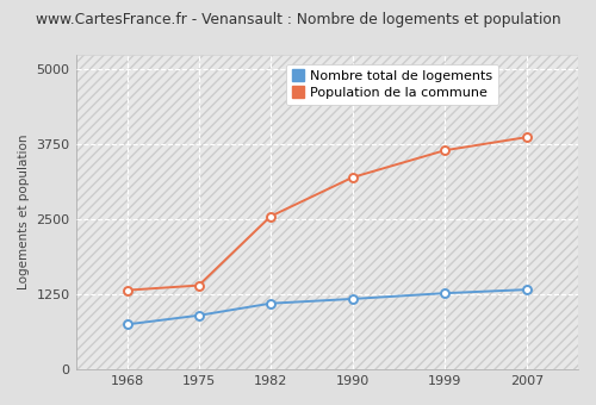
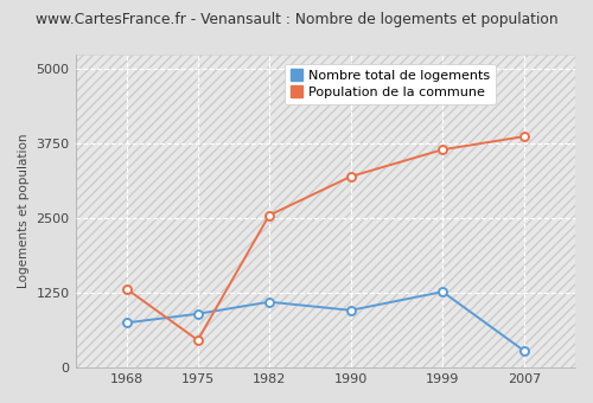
Population de la commune/1975: 1400 -> 460
Nombre total de logements/1990: 1180 -> 960
Nombre total de logements/2007: 1330 -> 280
